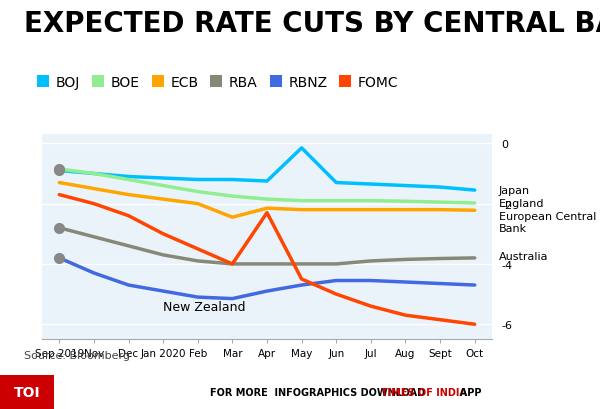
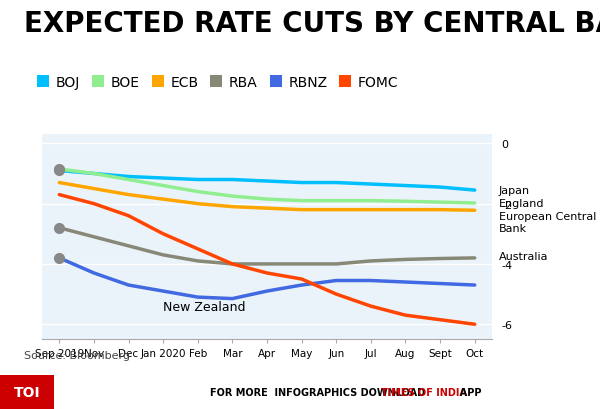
ECB/Mar: -2.45 -> -2.10
FOMC/Apr: -2.30 -> -4.30
BOJ/May: -0.15 -> -1.30
